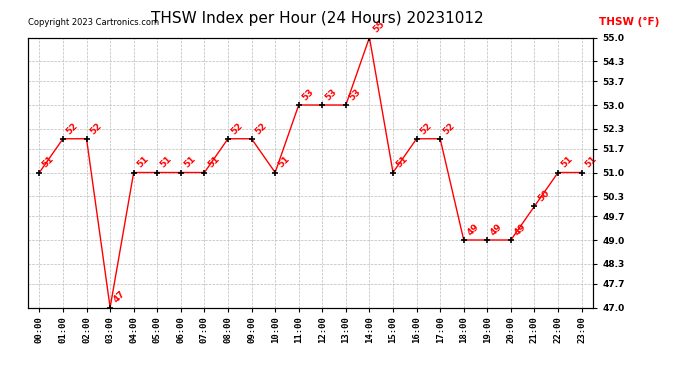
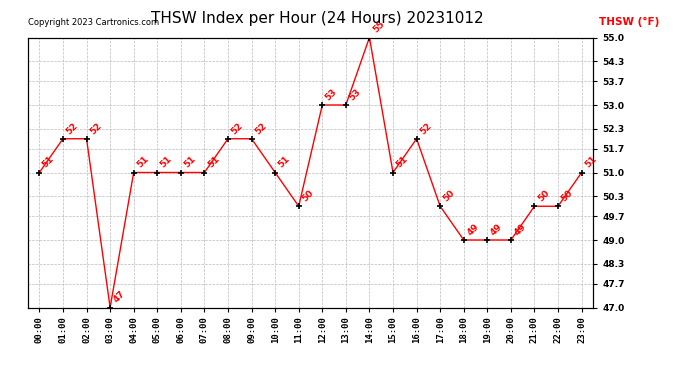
11:00: 53 -> 50
17:00: 52 -> 50
22:00: 51 -> 50
